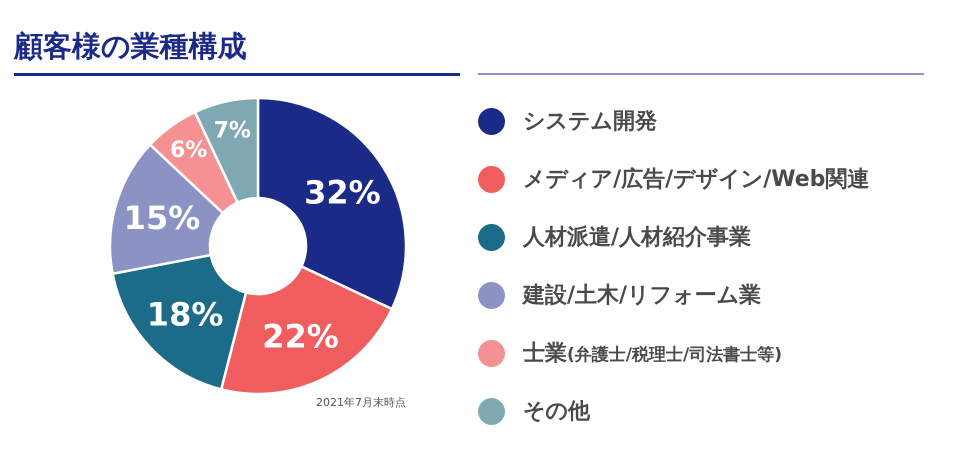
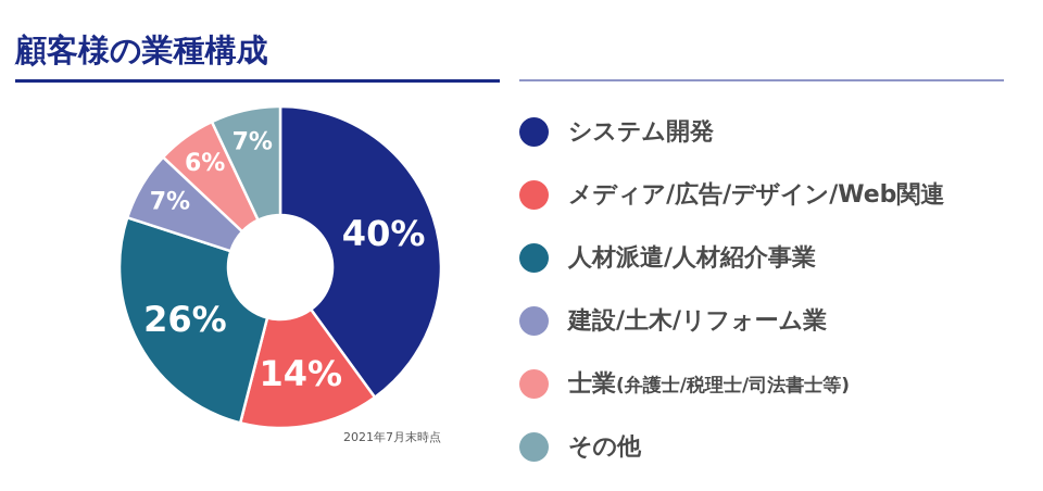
システム開発: 32% -> 40%
メディア/広告/デザイン/Web関連: 22% -> 14%
人材派遣/人材紹介事業: 18% -> 26%
建設/土木/リフォーム業: 15% -> 7%
